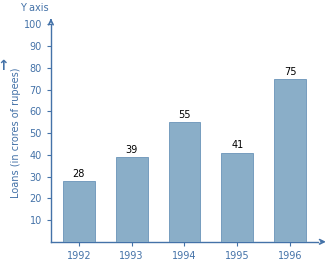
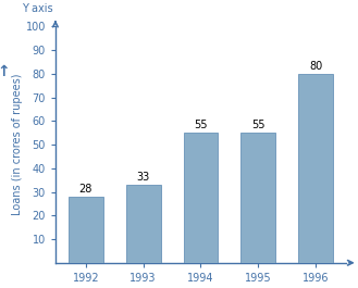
1993: 39 -> 33
1995: 41 -> 55
1996: 75 -> 80
